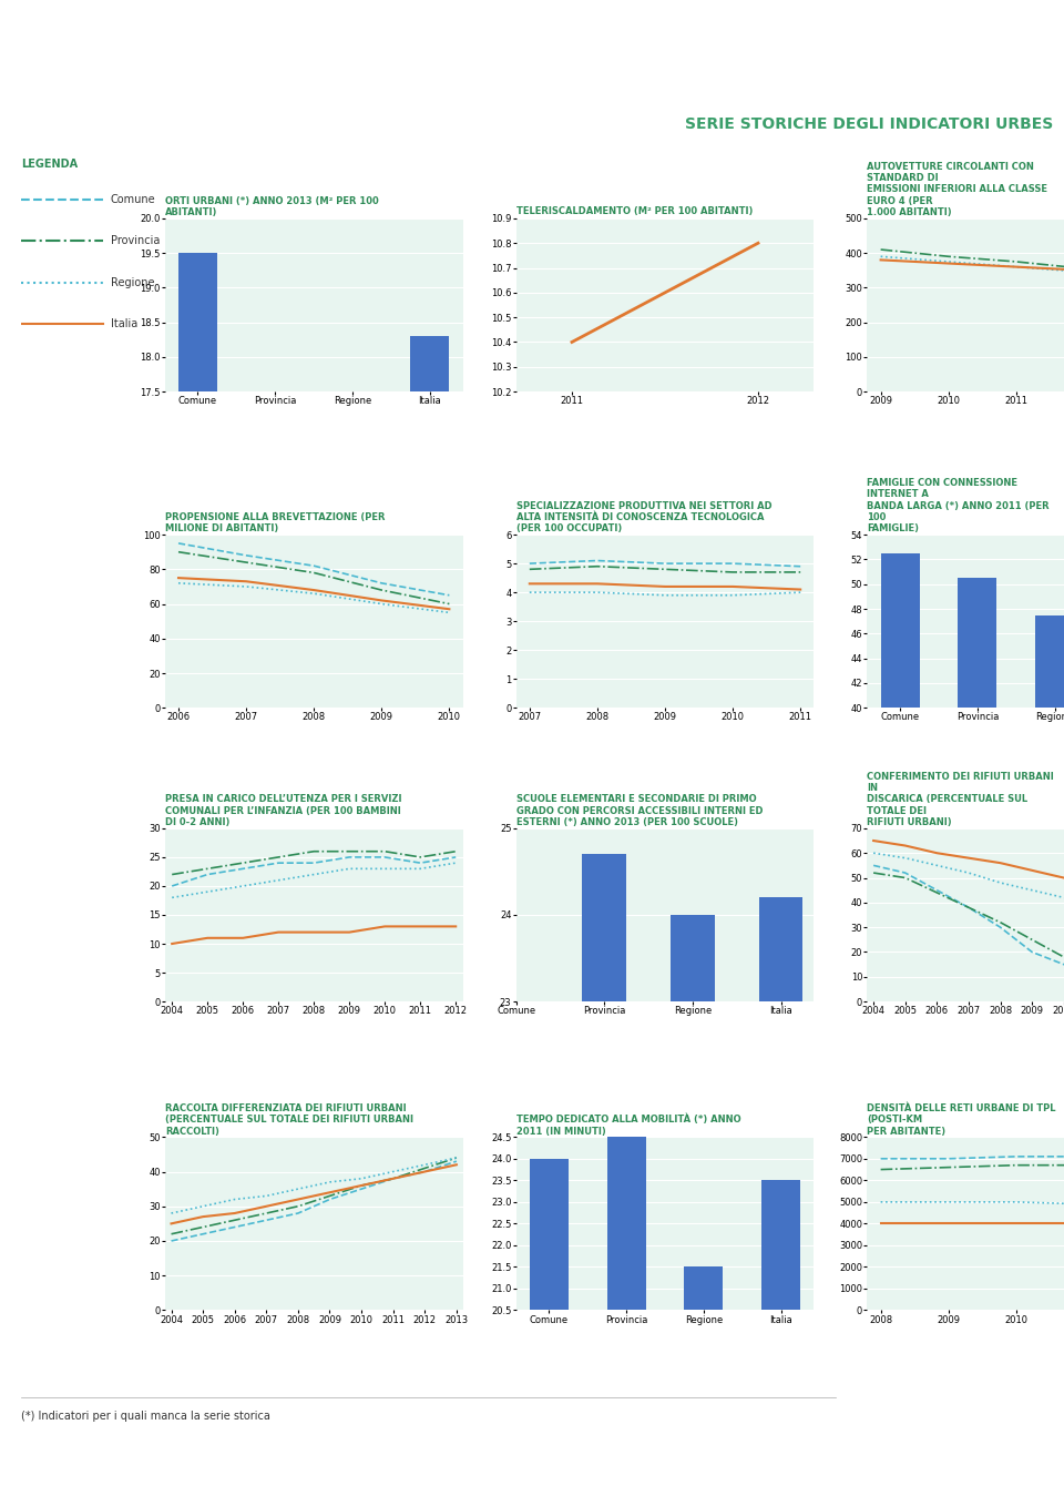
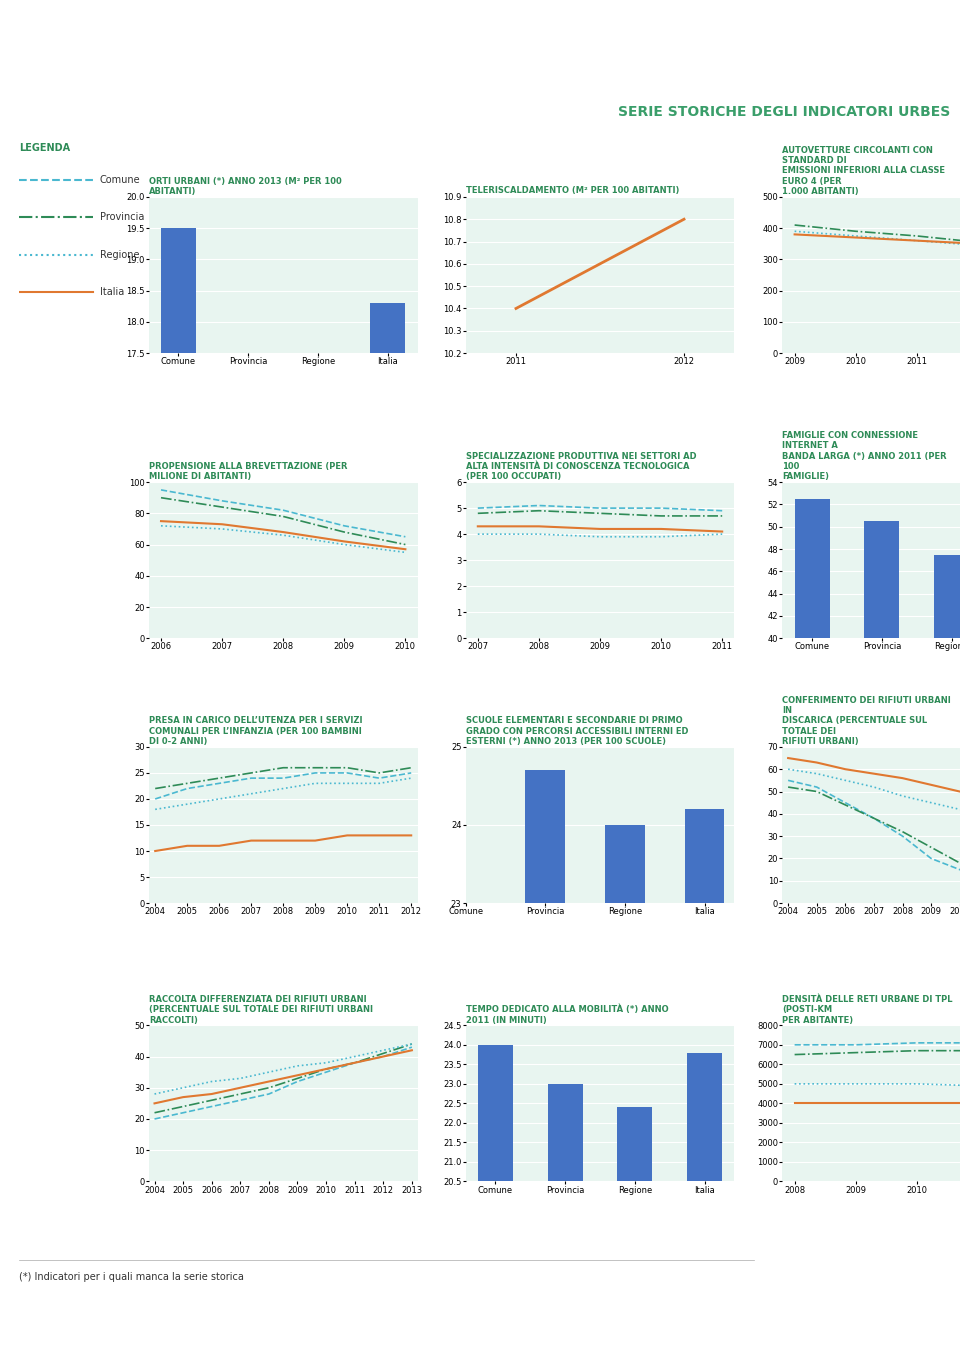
TEMPO DEDICATO ALLA MOBILITÀ (*) ANNO 2011 (IN MINUTI)/Provincia: 24.5 -> 23.0
TEMPO DEDICATO ALLA MOBILITÀ (*) ANNO 2011 (IN MINUTI)/Regione: 21.5 -> 22.4
TEMPO DEDICATO ALLA MOBILITÀ (*) ANNO 2011 (IN MINUTI)/Italia: 23.5 -> 23.8
